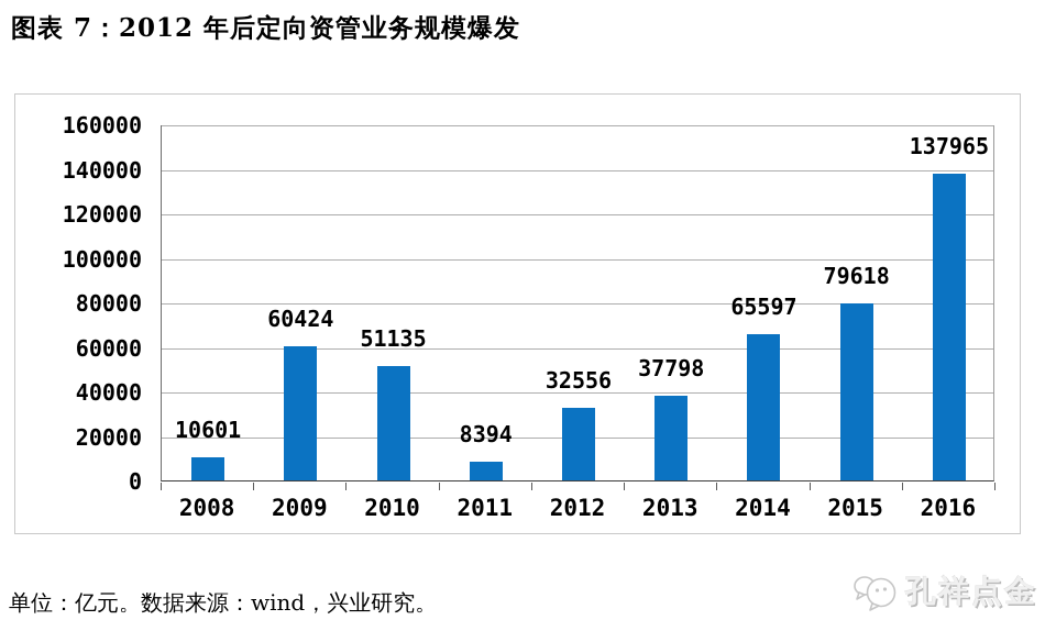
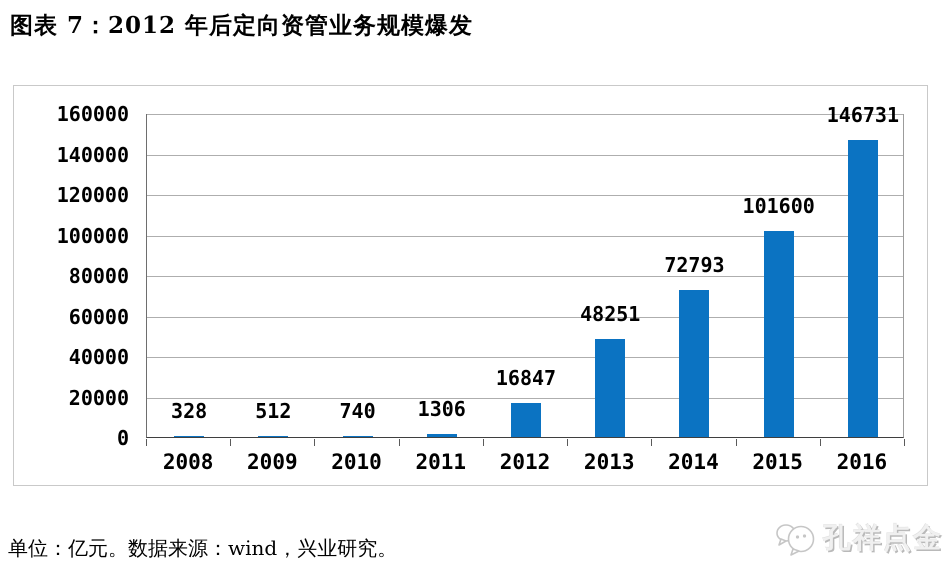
2008: 10601 -> 328
2009: 60424 -> 512
2010: 51135 -> 740
2011: 8394 -> 1306
2012: 32556 -> 16847
2013: 37798 -> 48251
2014: 65597 -> 72793
2015: 79618 -> 101600
2016: 137965 -> 146731
